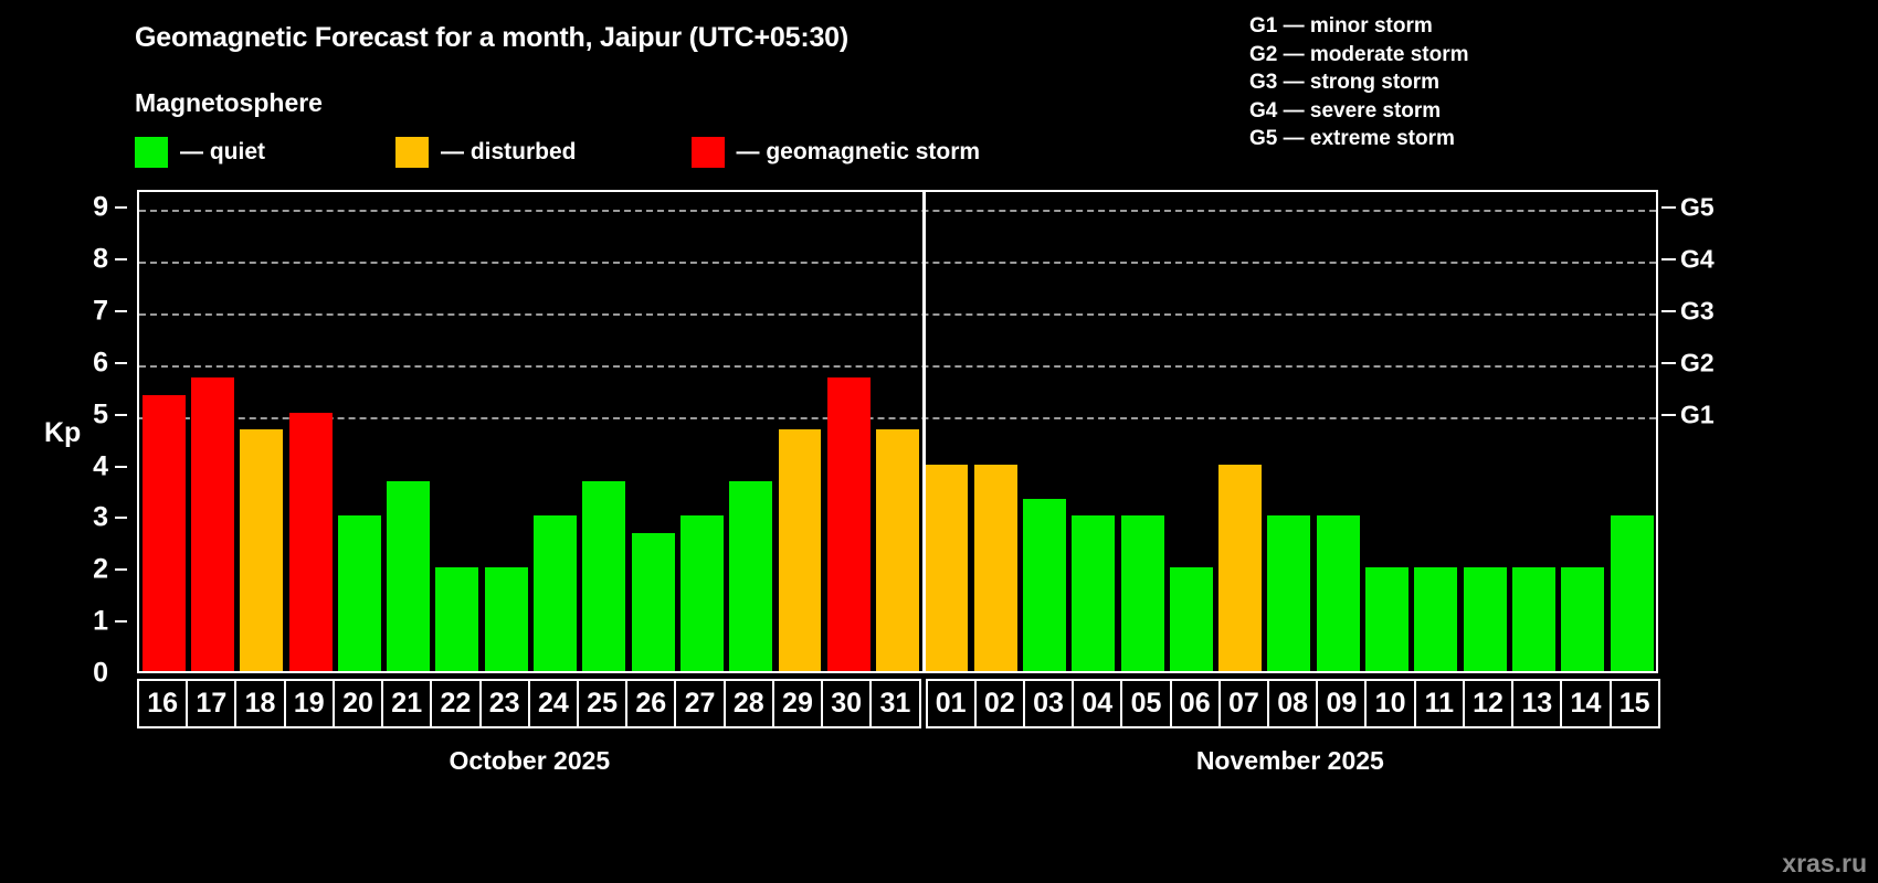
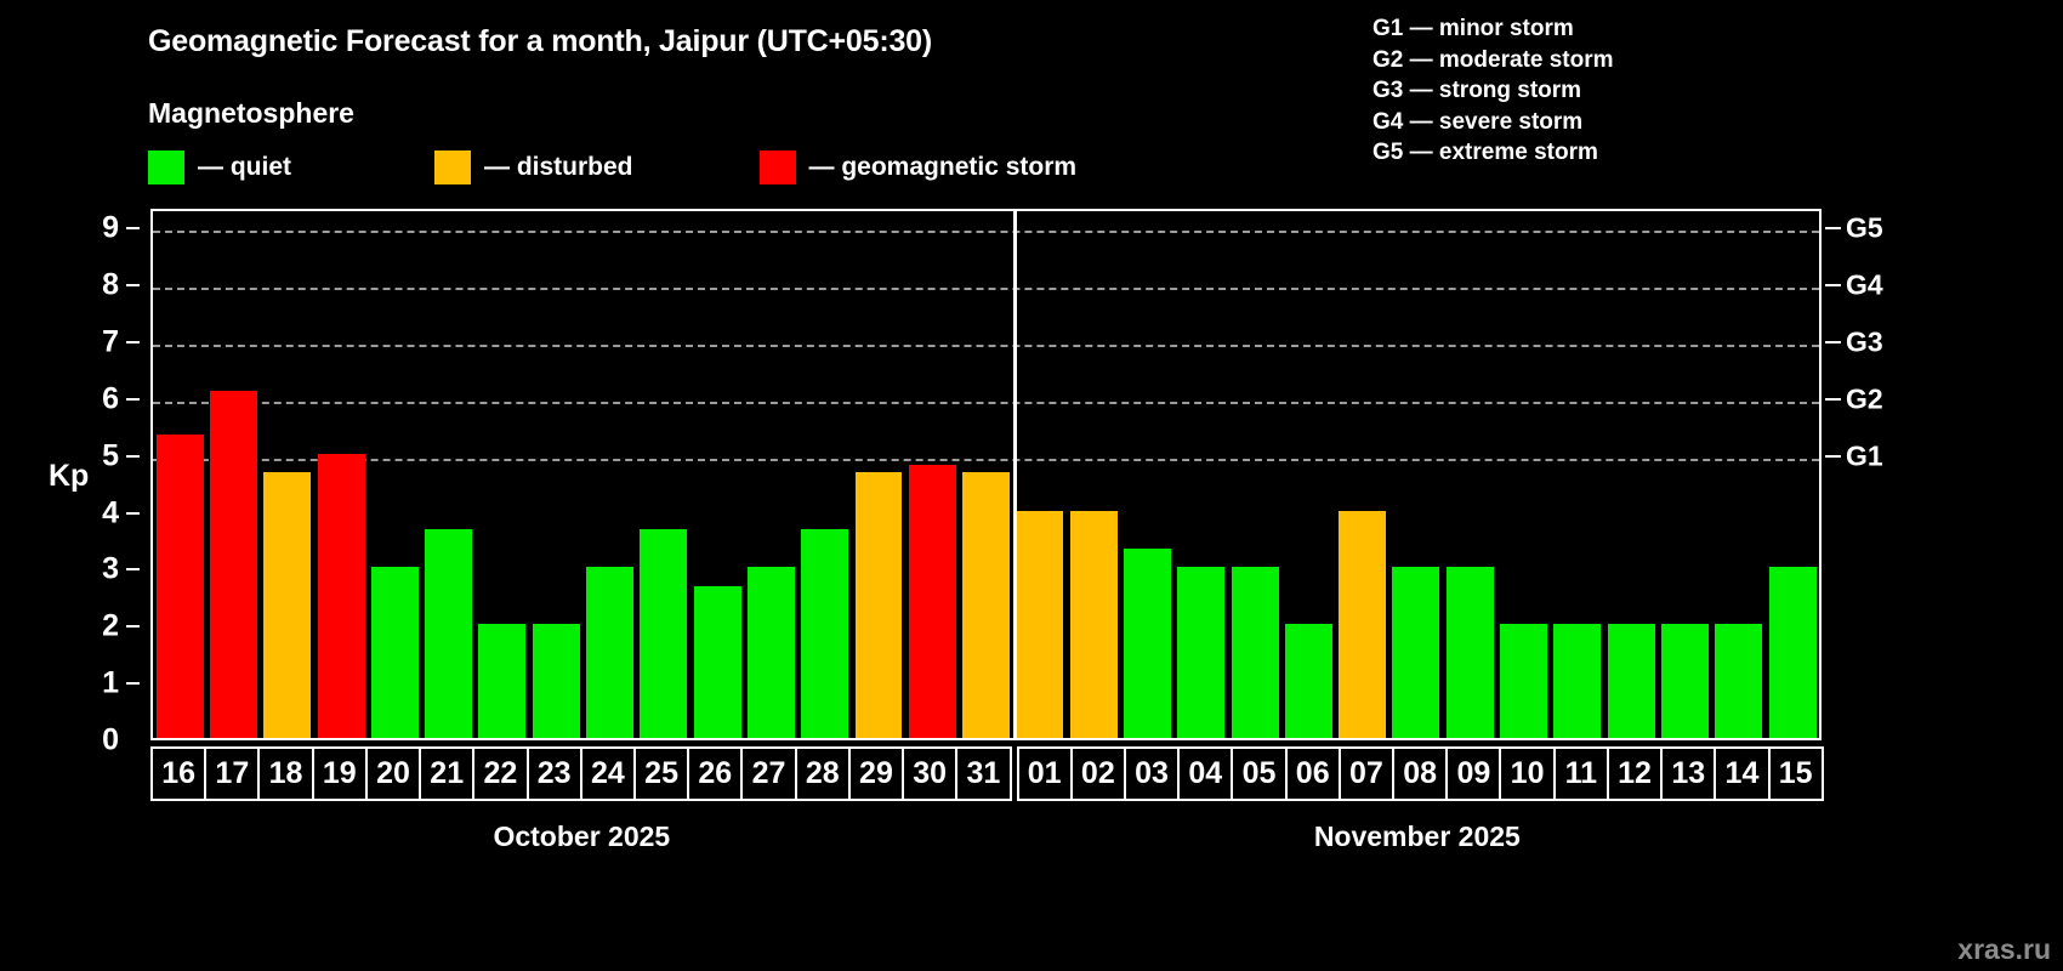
17: 5.7 -> 6.1
30: 5.7 -> 4.8
